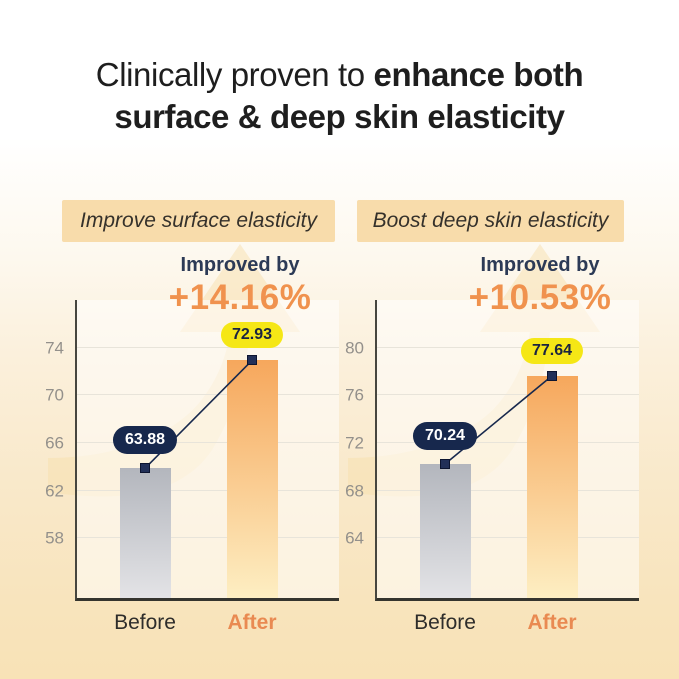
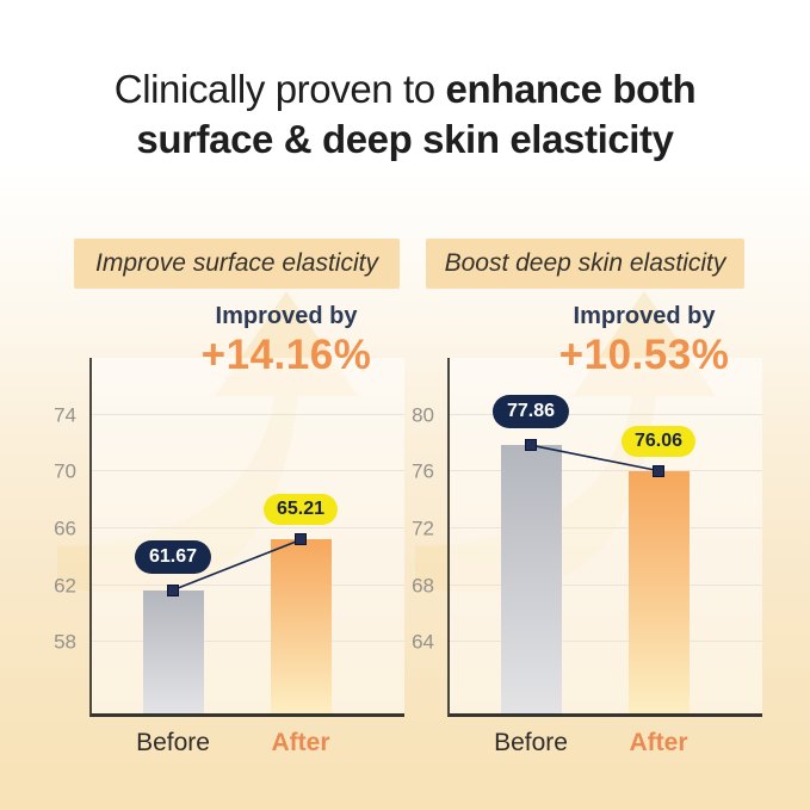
Improve surface elasticity/Before: 63.88 -> 61.67
Improve surface elasticity/After: 72.93 -> 65.21
Boost deep skin elasticity/Before: 70.24 -> 77.86
Boost deep skin elasticity/After: 77.64 -> 76.06
